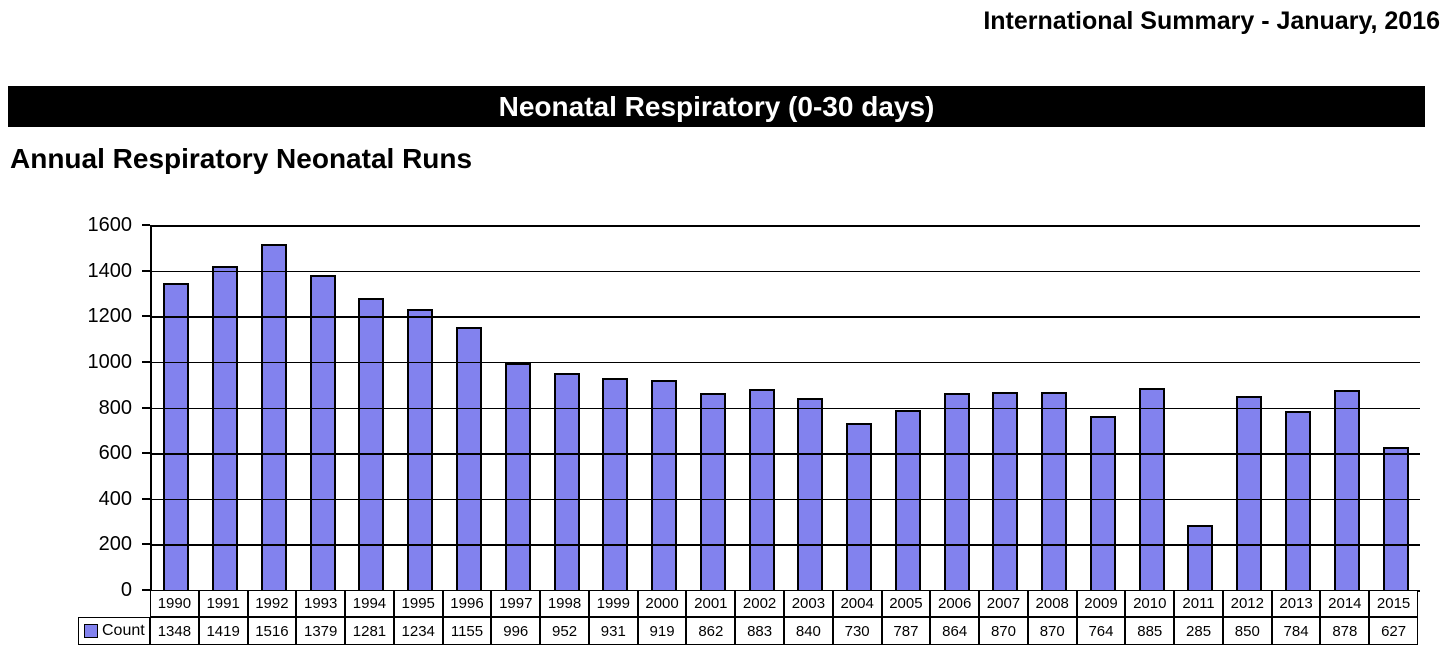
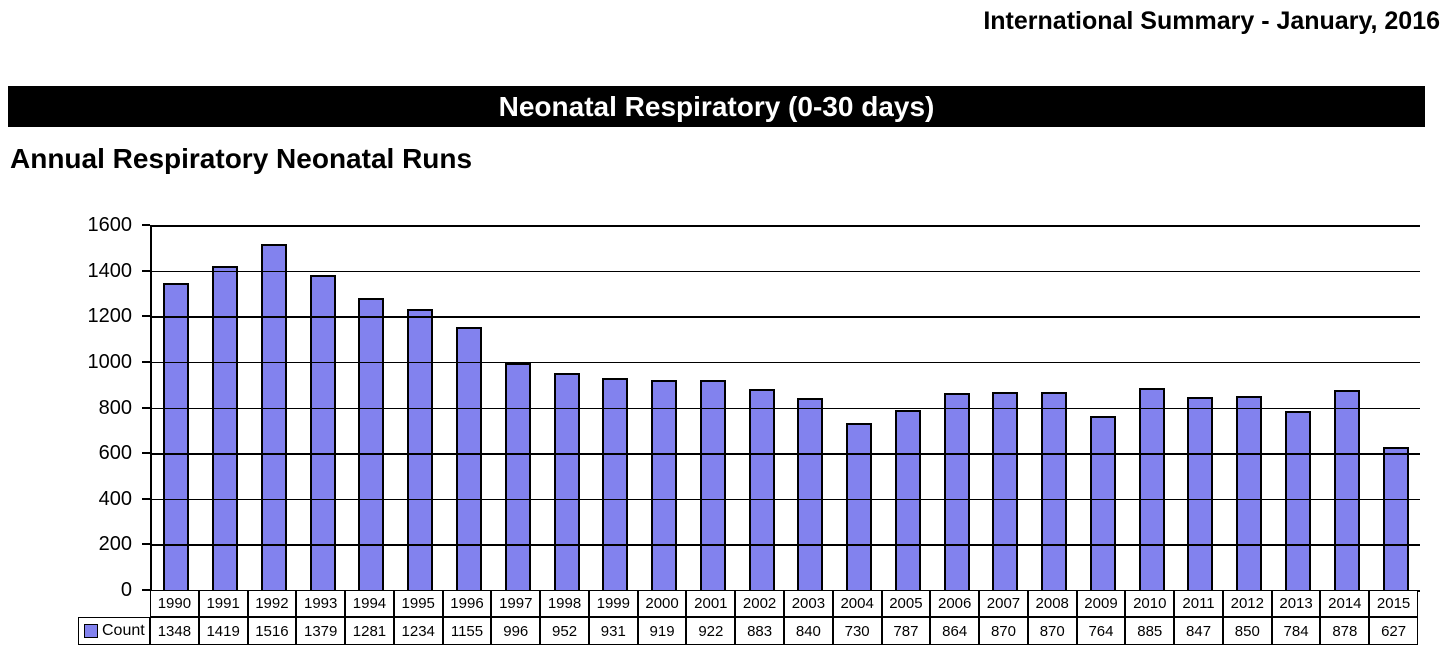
2001: 862 -> 922
2011: 285 -> 847
